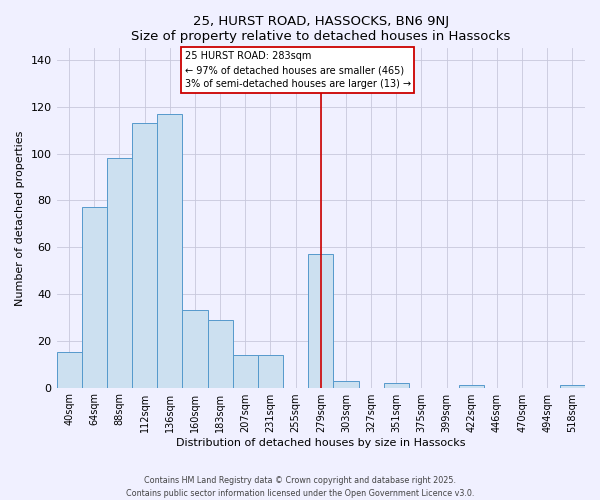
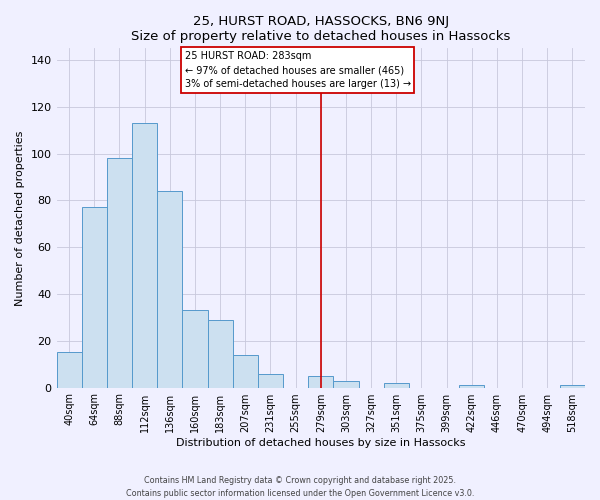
136sqm: 117 -> 84
231sqm: 14 -> 6
279sqm: 57 -> 5
